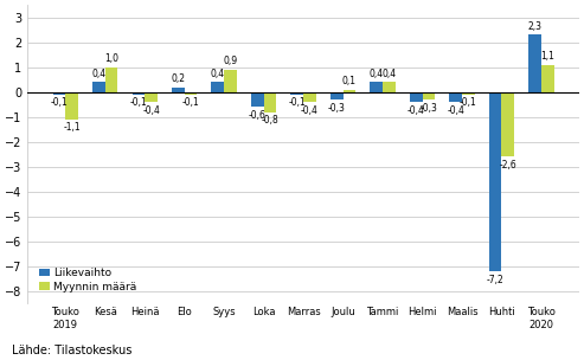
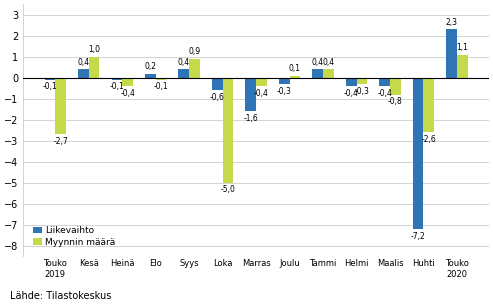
Myynnin määrä/Touko 2019: -1,1 -> -2,7
Myynnin määrä/Loka: -0,8 -> -5,0
Liikevaihto/Marras: -0,1 -> -1,6
Myynnin määrä/Maalis: -0,1 -> -0,8
